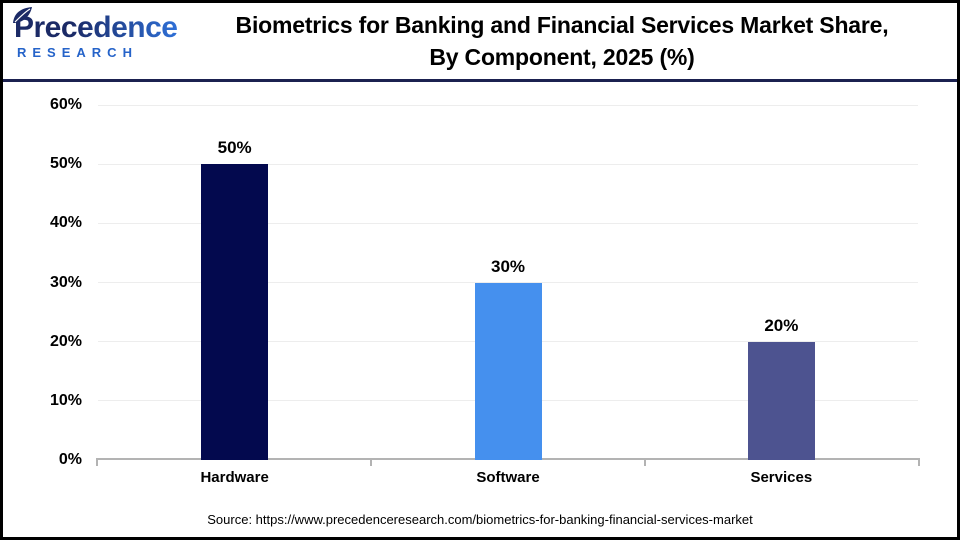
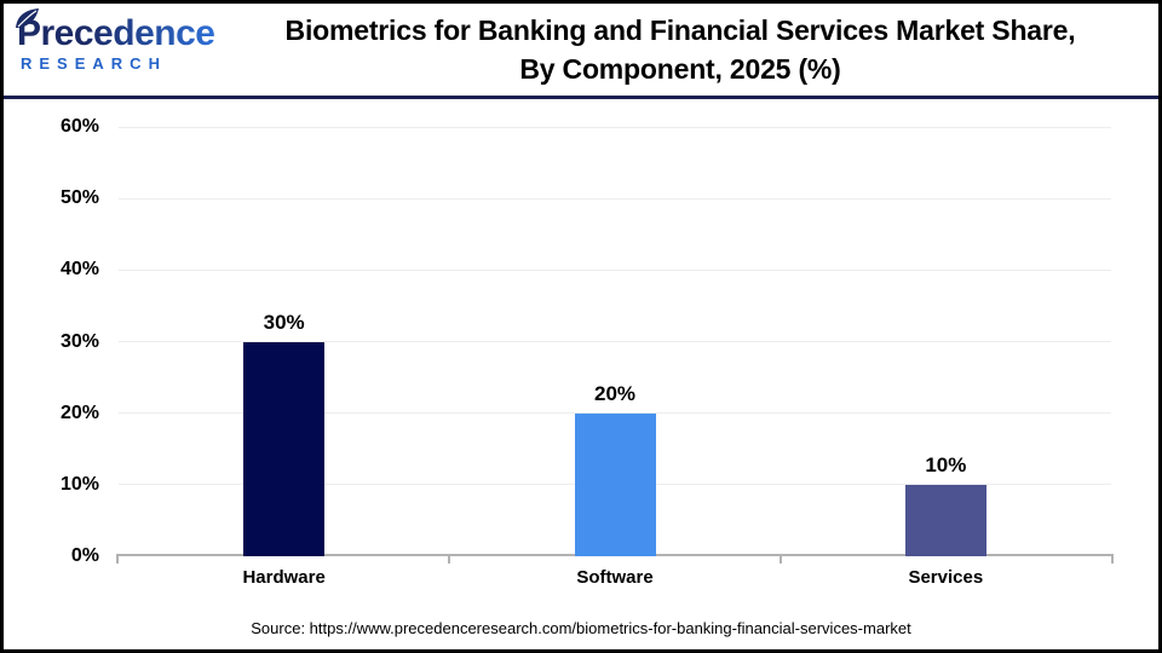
Hardware: 50% -> 30%
Software: 30% -> 20%
Services: 20% -> 10%
